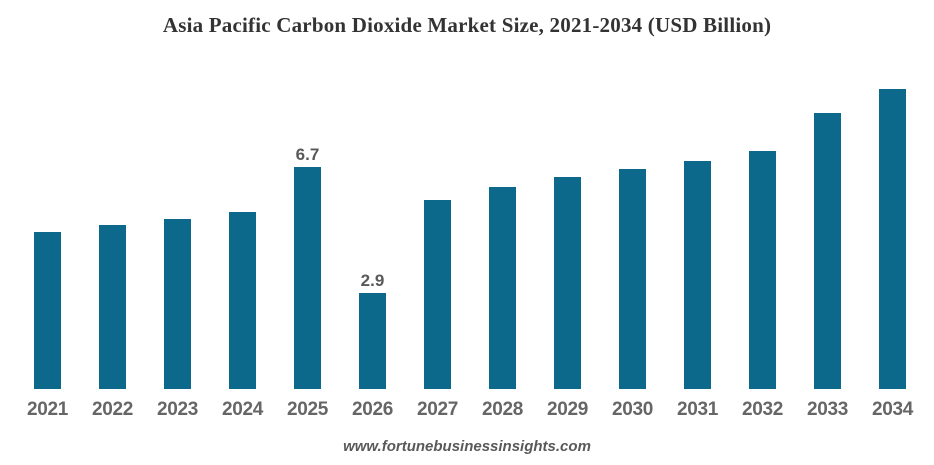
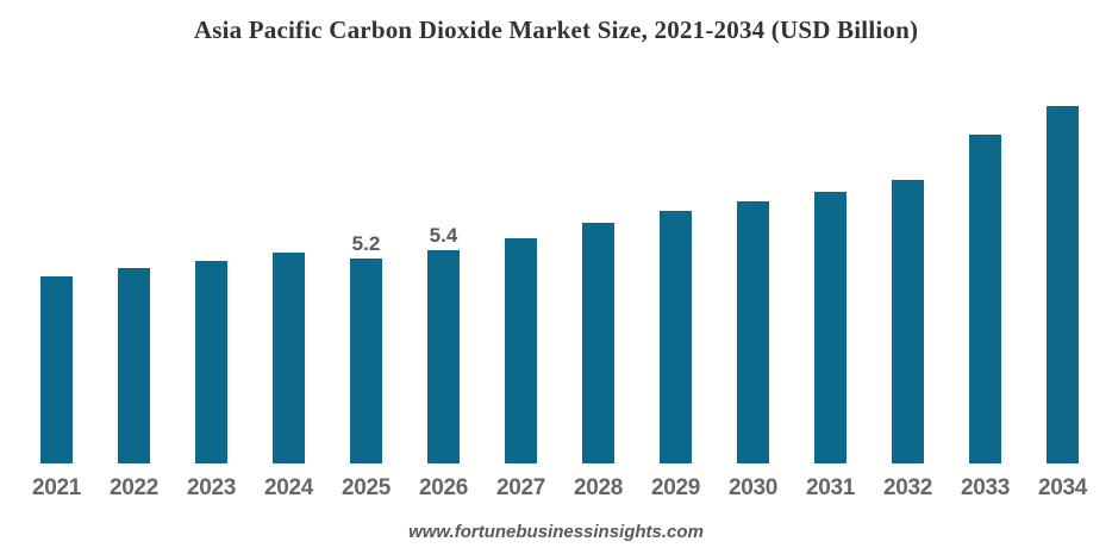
2025: 6.7 -> 5.2
2026: 2.9 -> 5.4
